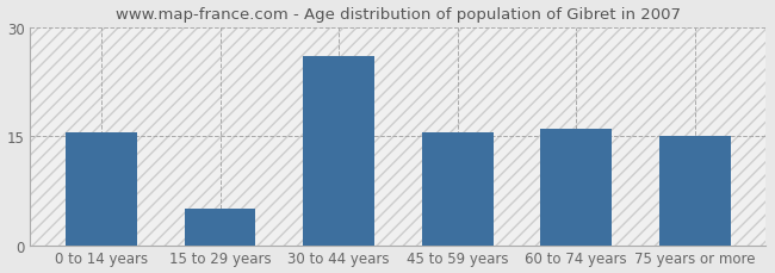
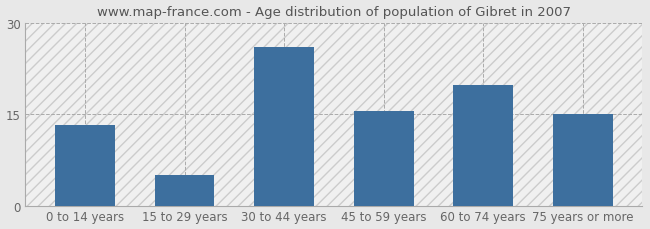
0 to 14 years: 15.5 -> 13.2
60 to 74 years: 16.0 -> 19.8
